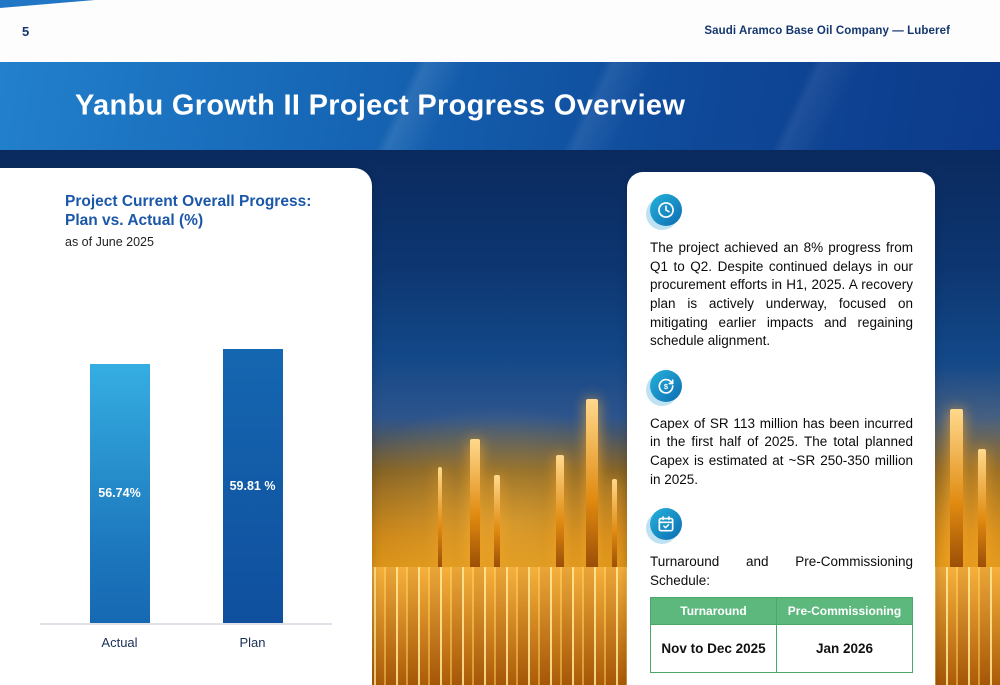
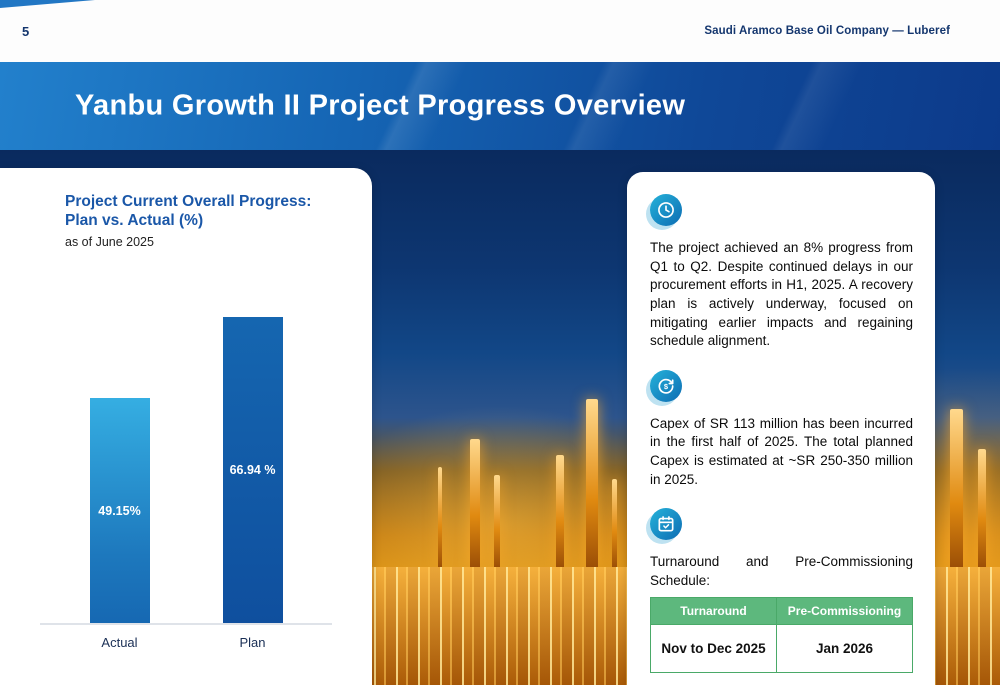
Actual: 56.74% -> 49.15%
Plan: 59.81 -> 66.94
